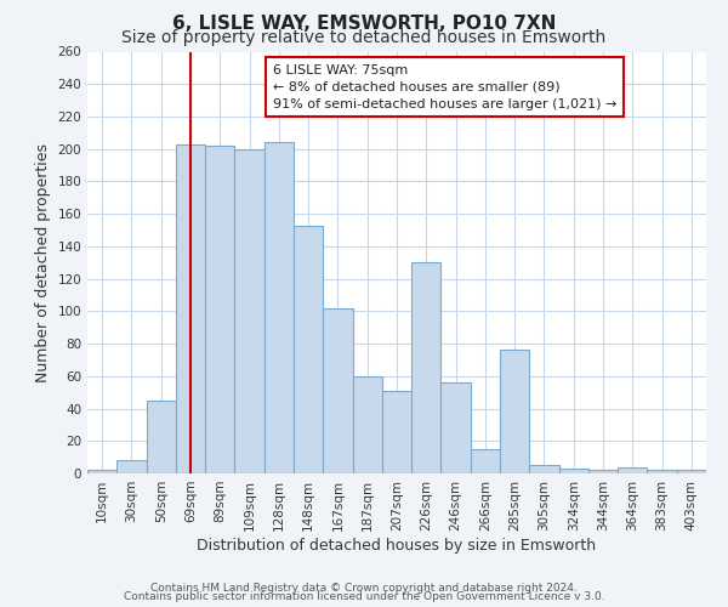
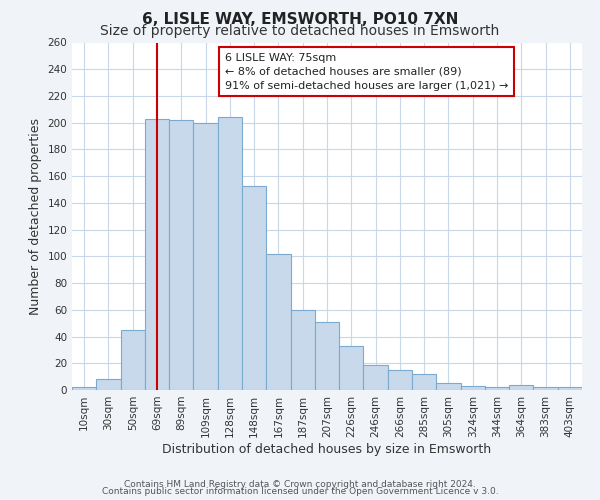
226sqm: 130 -> 33
246sqm: 56 -> 19
285sqm: 76 -> 12
